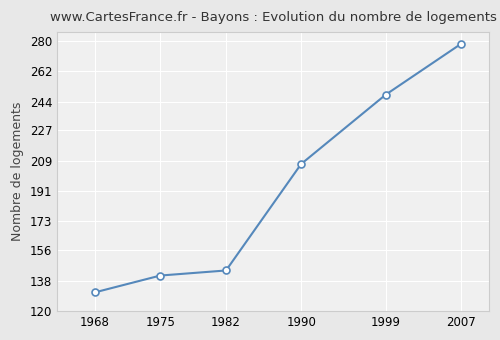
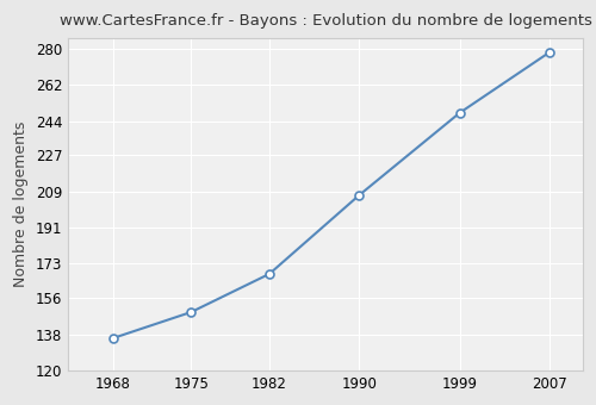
1968: 131 -> 136
1975: 141 -> 149
1982: 144 -> 168
